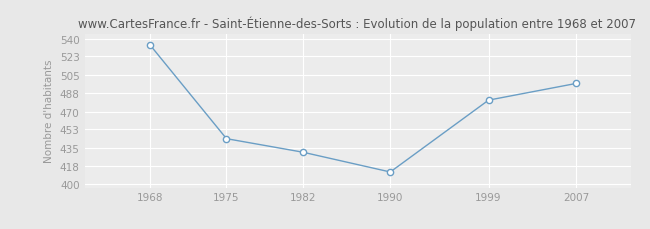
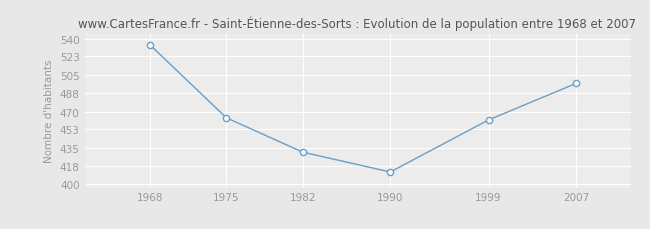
1975: 444 -> 464
1999: 481 -> 462
